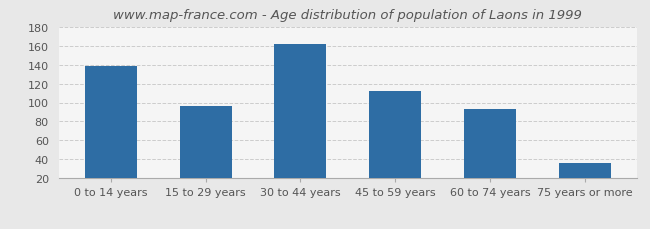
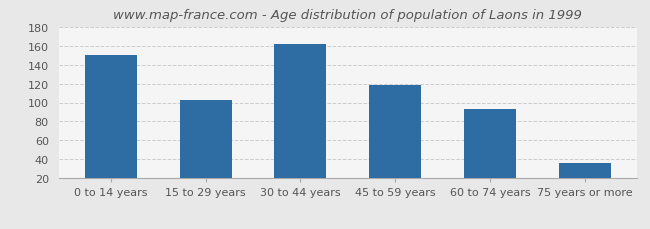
0 to 14 years: 138 -> 150
15 to 29 years: 96 -> 103
45 to 59 years: 112 -> 118
